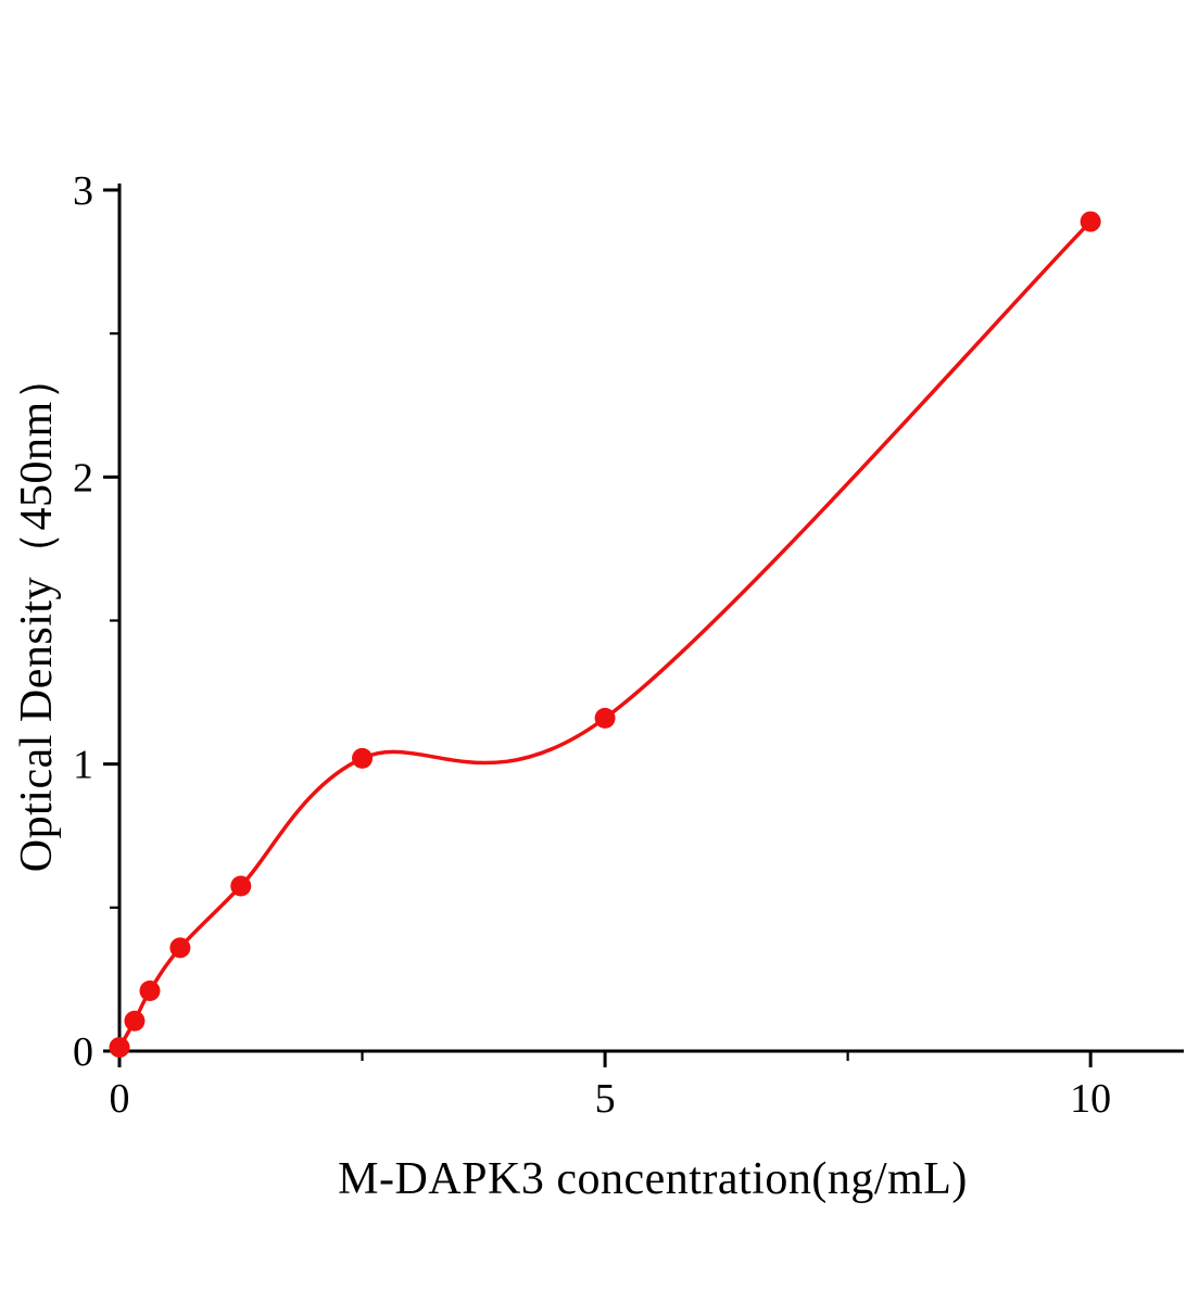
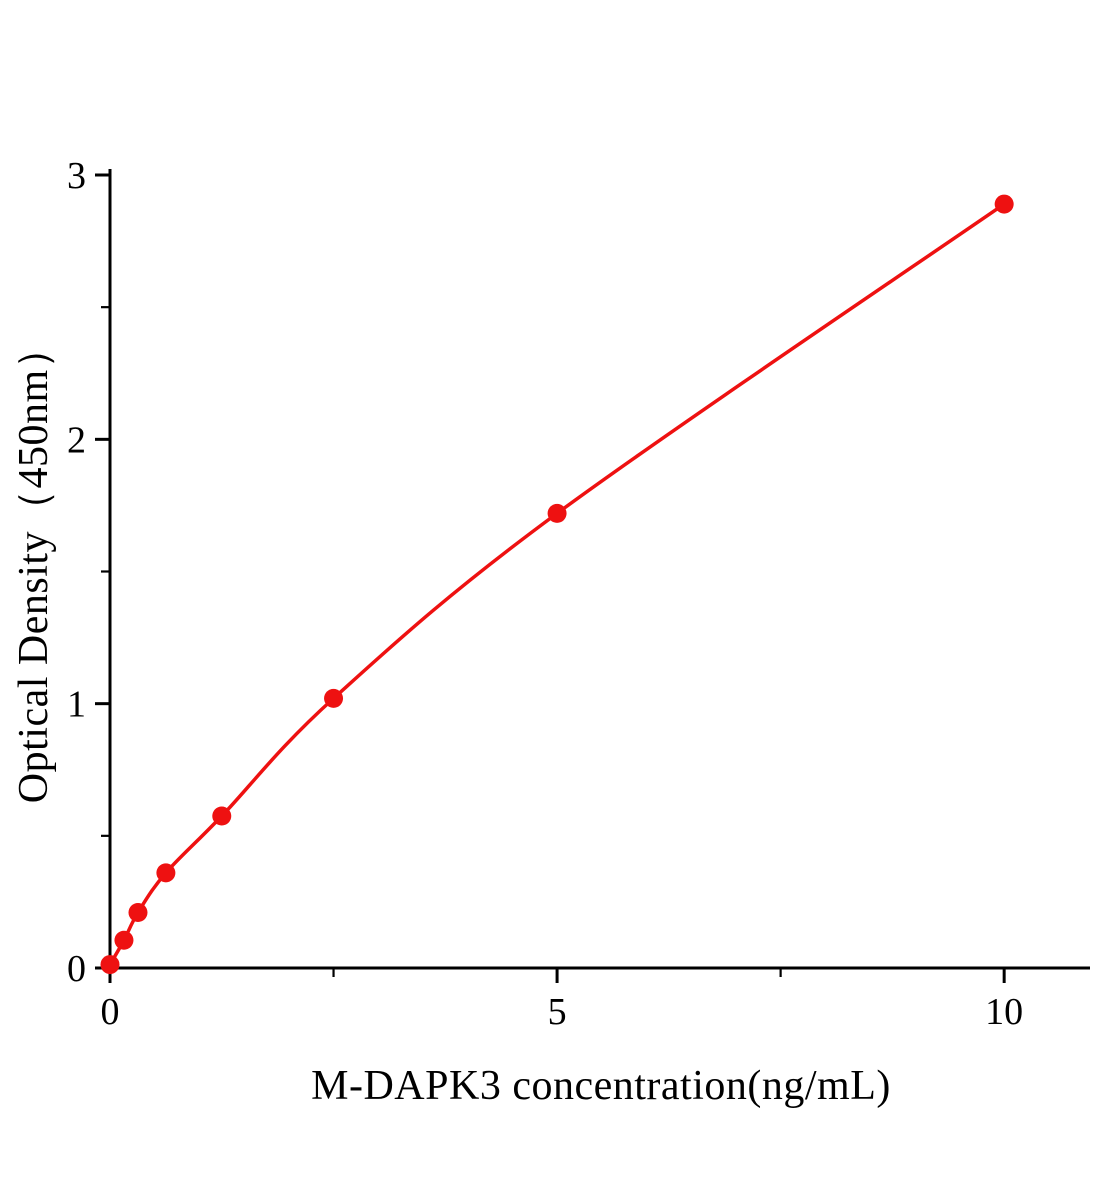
5: 1.16 -> 1.72
